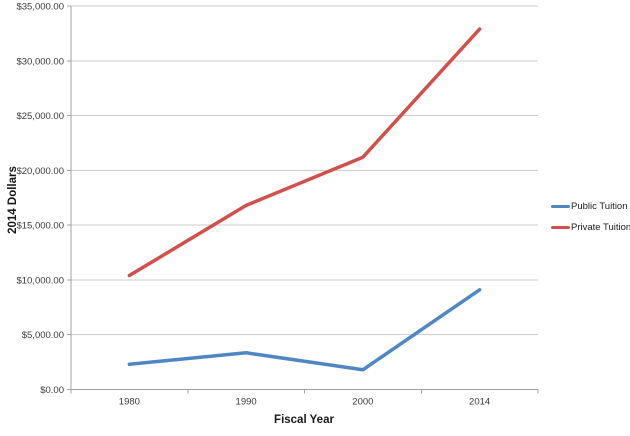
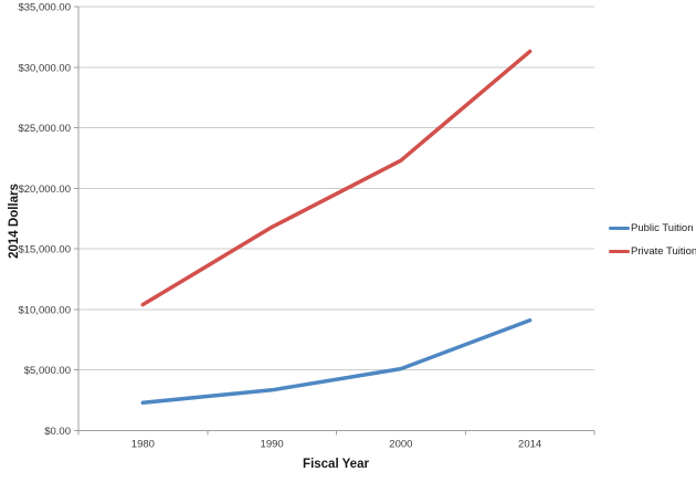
Public Tuition/2000: $1800 -> $5100
Private Tuition/2000: $21200 -> $22300
Private Tuition/2014: $32900 -> $31300
